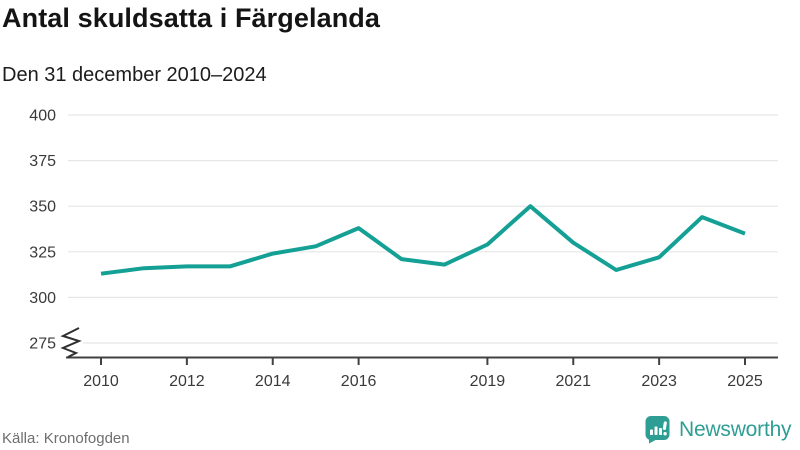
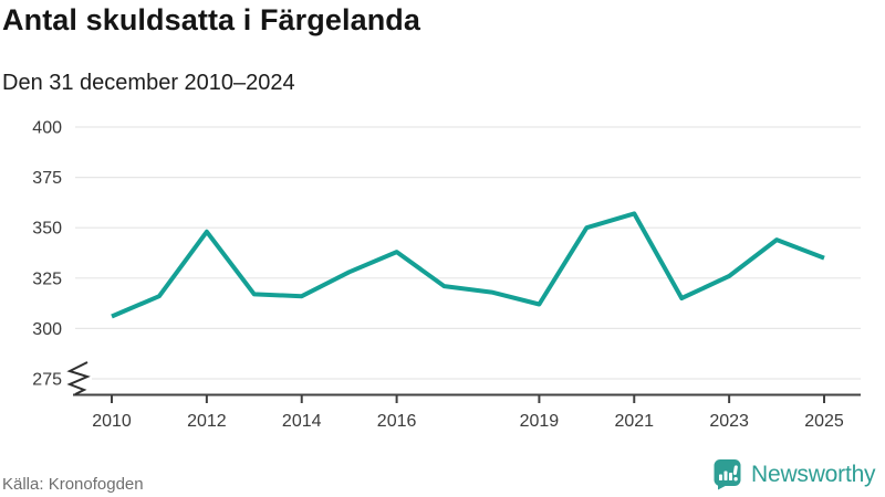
2010: 313 -> 306
2012: 317 -> 348
2014: 324 -> 316
2019: 329 -> 312
2021: 330 -> 357
2023: 322 -> 326
